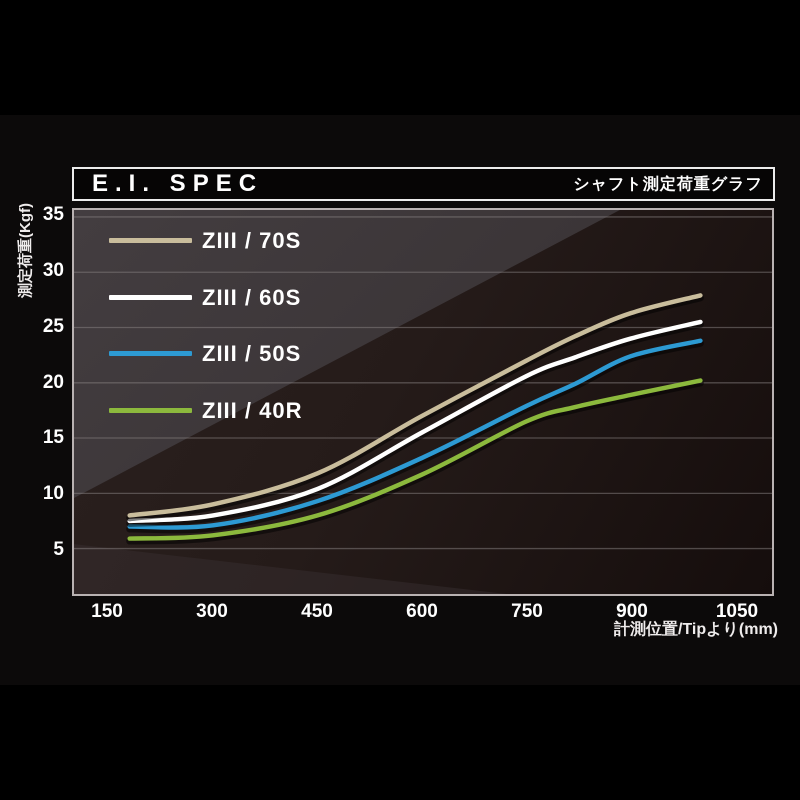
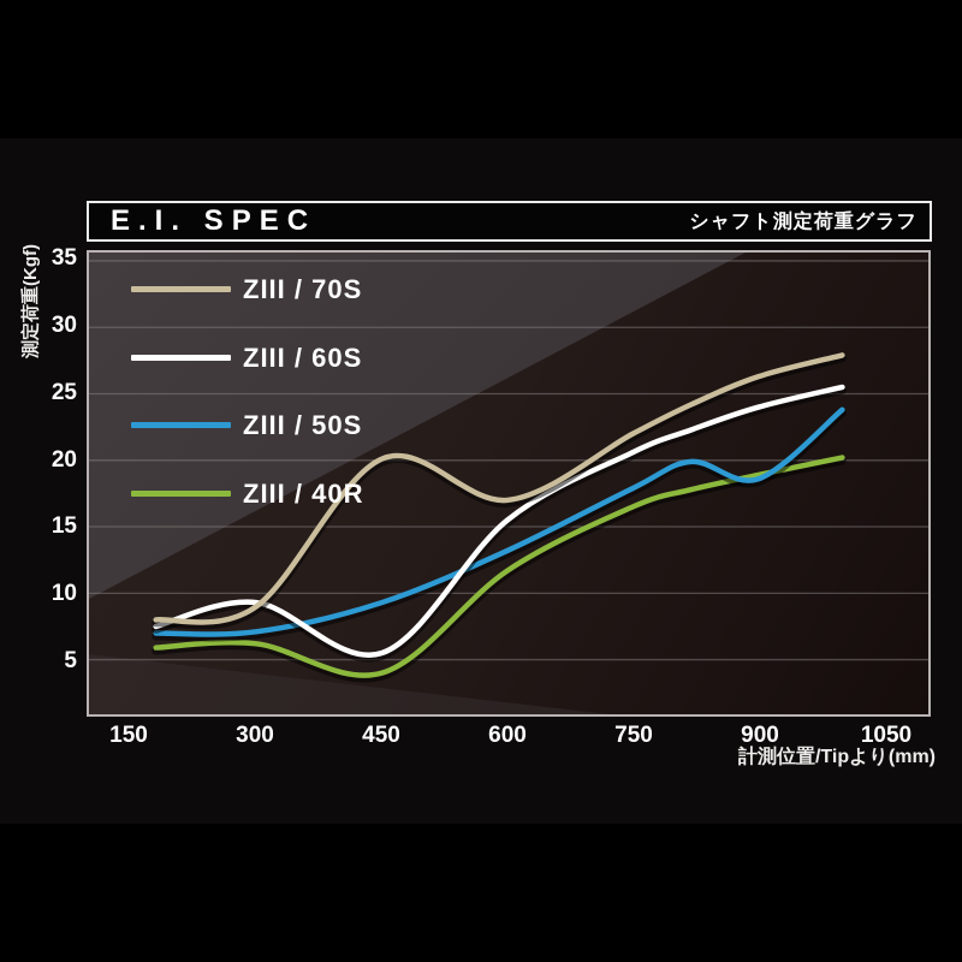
ZIII / 60S/300: 8.0 -> 9.3
ZIII / 70S/450: 11.8 -> 20.1
ZIII / 60S/450: 10.4 -> 5.5
ZIII / 40R/450: 8.0 -> 4.0
ZIII / 50S/900: 22.4 -> 18.6
